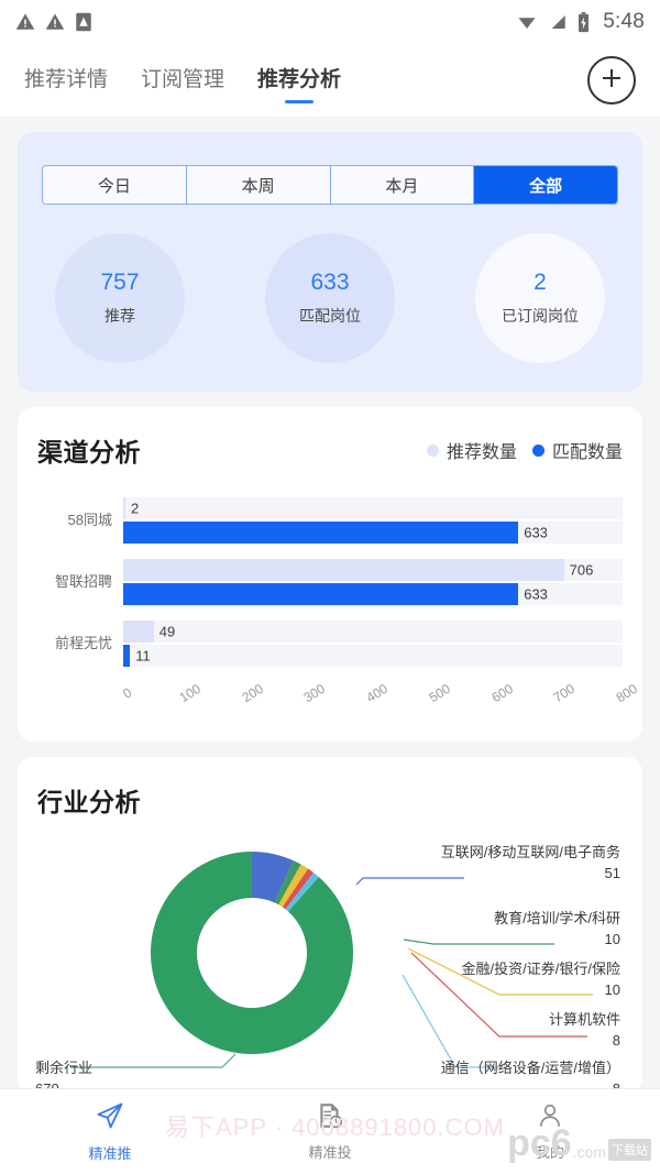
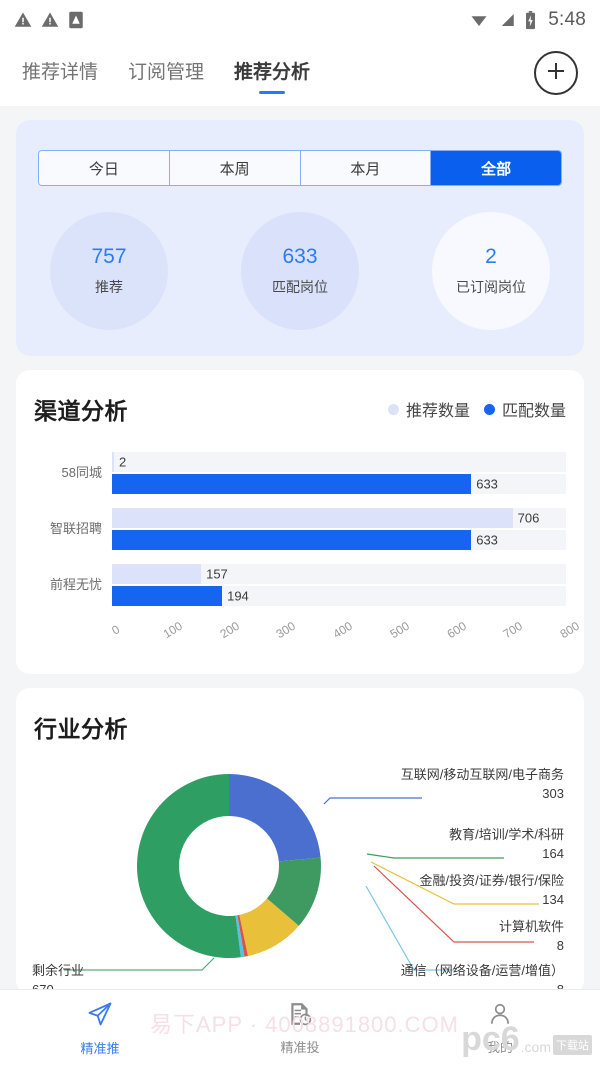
渠道分析/推荐数量/前程无忧: 49 -> 157
渠道分析/匹配数量/前程无忧: 11 -> 194
行业分析/互联网/移动互联网/电子商务: 51 -> 303
行业分析/教育/培训/学术/科研: 10 -> 164
行业分析/金融/投资/证券/银行/保险: 10 -> 134
